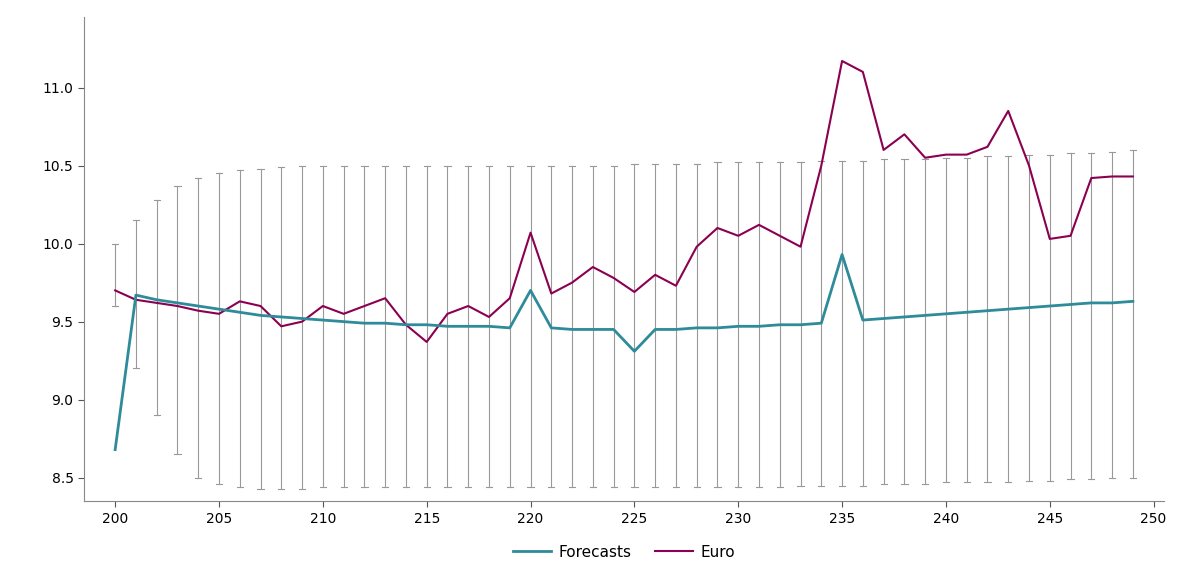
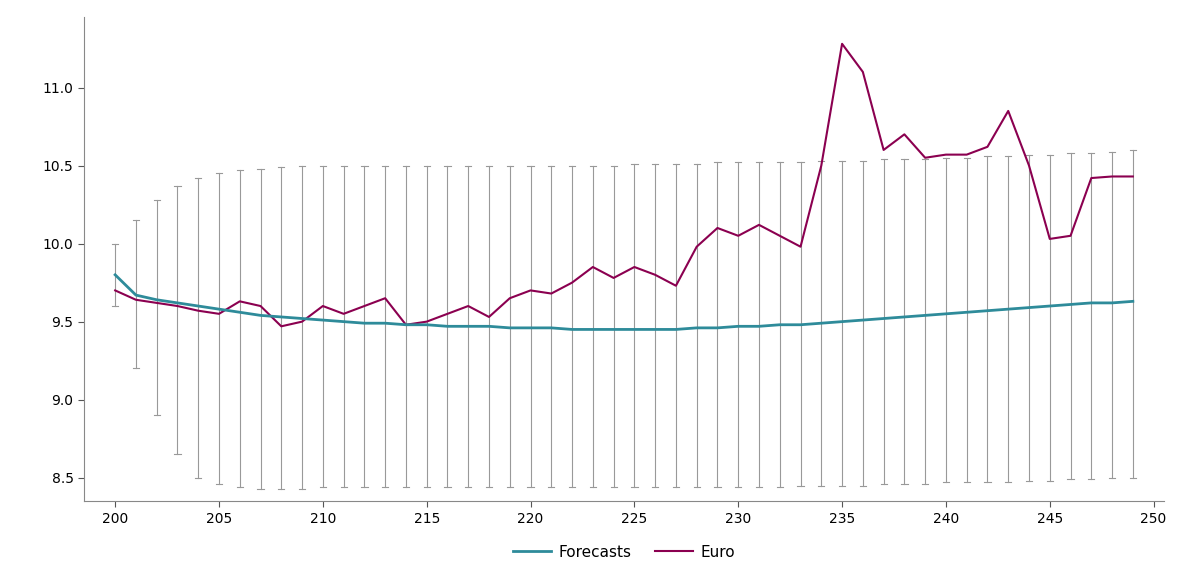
Forecasts/200: 8.68 -> 9.80
Euro/215: 9.37 -> 9.50
Forecasts/220: 9.70 -> 9.46
Euro/220: 10.07 -> 9.70
Forecasts/225: 9.31 -> 9.45
Euro/225: 9.69 -> 9.85
Forecasts/235: 9.93 -> 9.50
Euro/235: 11.17 -> 11.28
